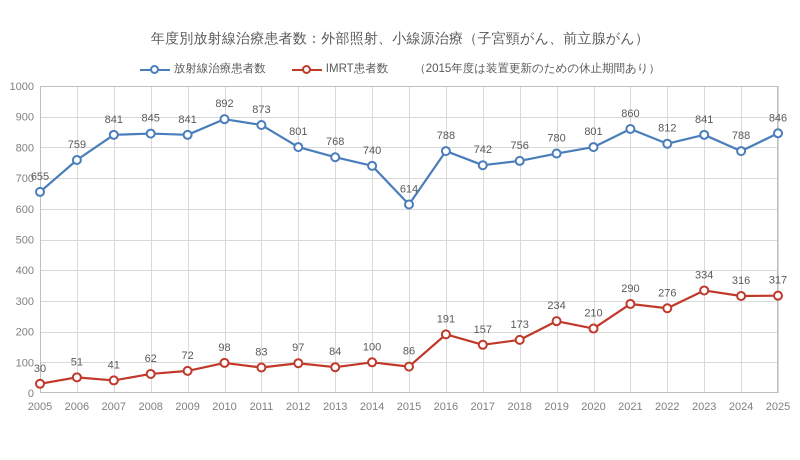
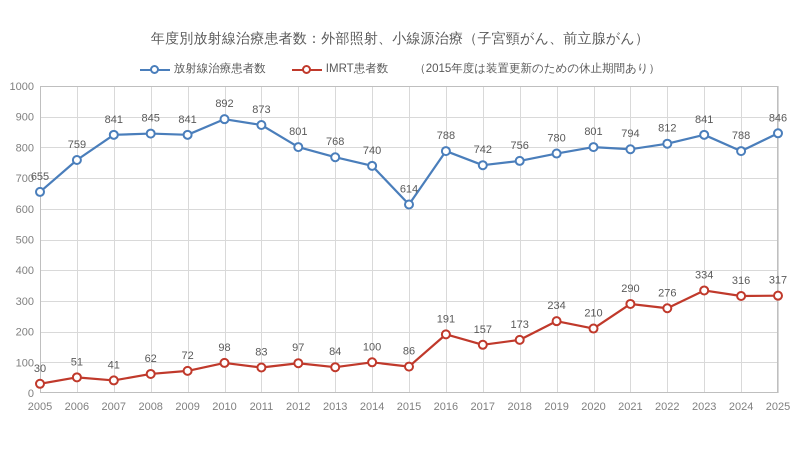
放射線治療患者数/2021: 860 -> 794
